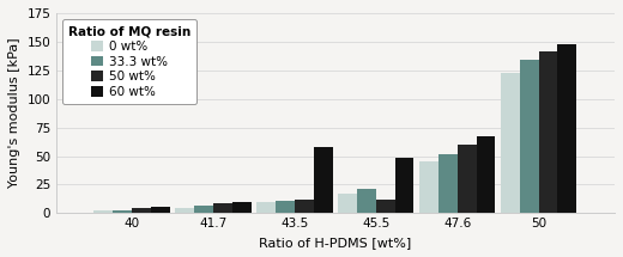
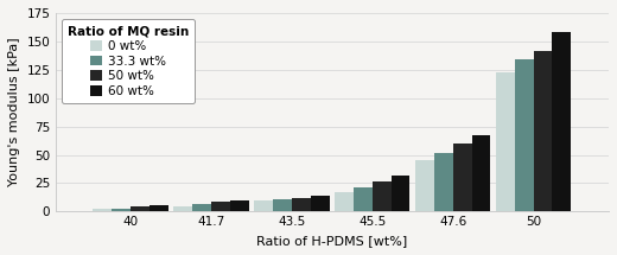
60 wt%/43.5: 58 -> 14
50 wt%/45.5: 12 -> 27
60 wt%/45.5: 48 -> 32
60 wt%/50: 148 -> 158
